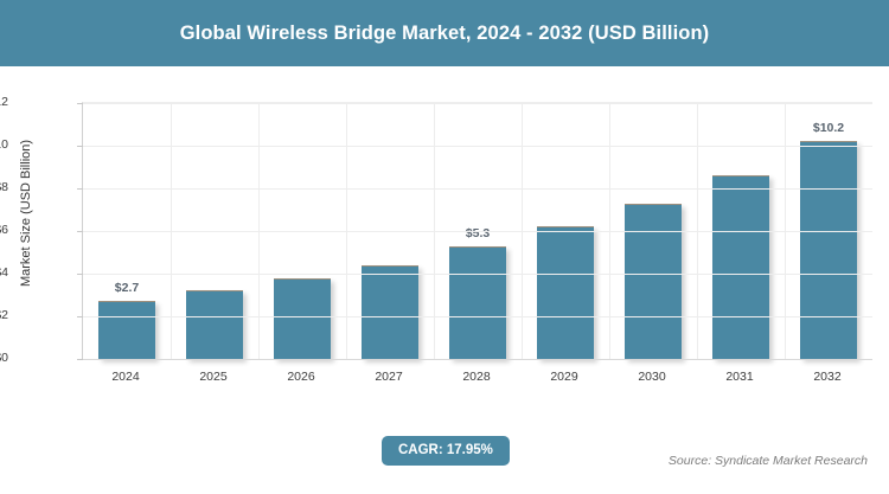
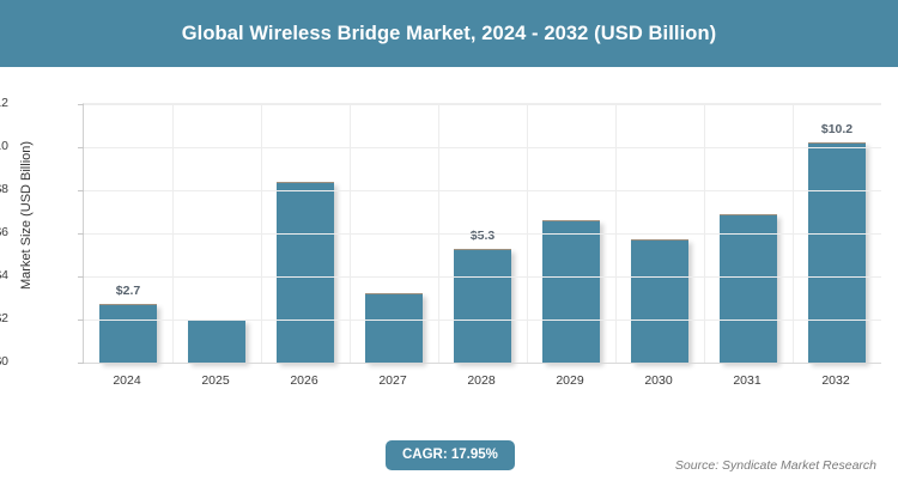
2025: $3.2 -> $2.0
2026: $3.8 -> $8.4
2027: $4.4 -> $3.2
2029: $6.2 -> $6.6
2030: $7.3 -> $5.7
2031: $8.6 -> $6.9
